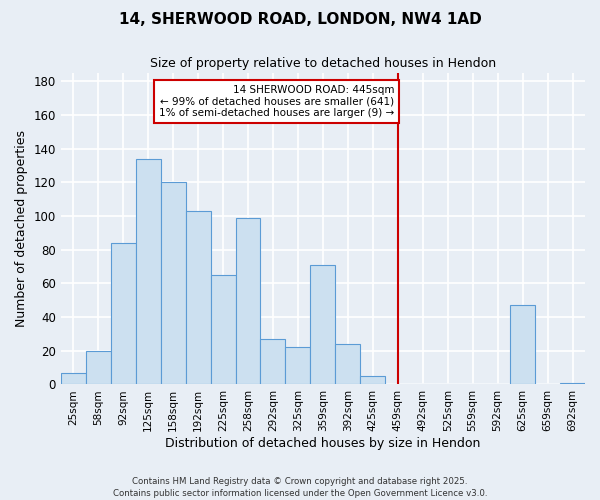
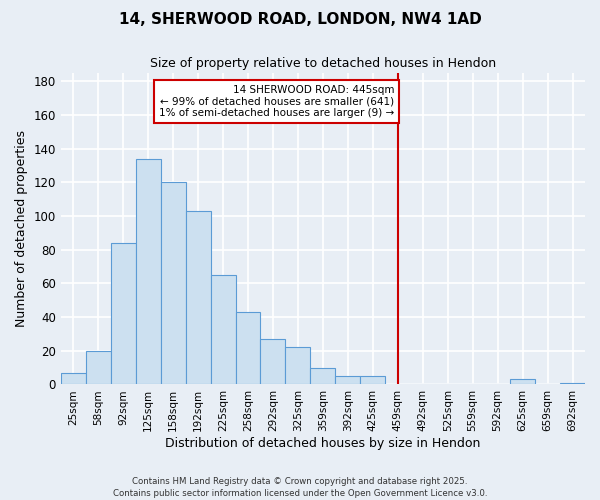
258sqm: 99 -> 43
359sqm: 71 -> 10
392sqm: 24 -> 5
625sqm: 47 -> 3
